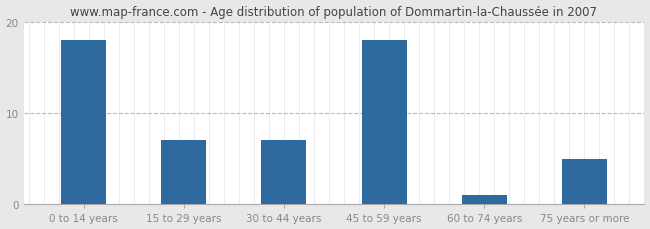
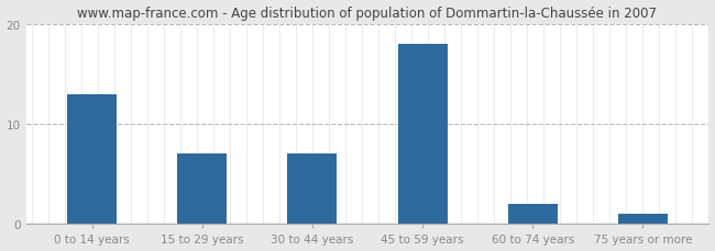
0 to 14 years: 18 -> 13
60 to 74 years: 1 -> 2
75 years or more: 5 -> 1
